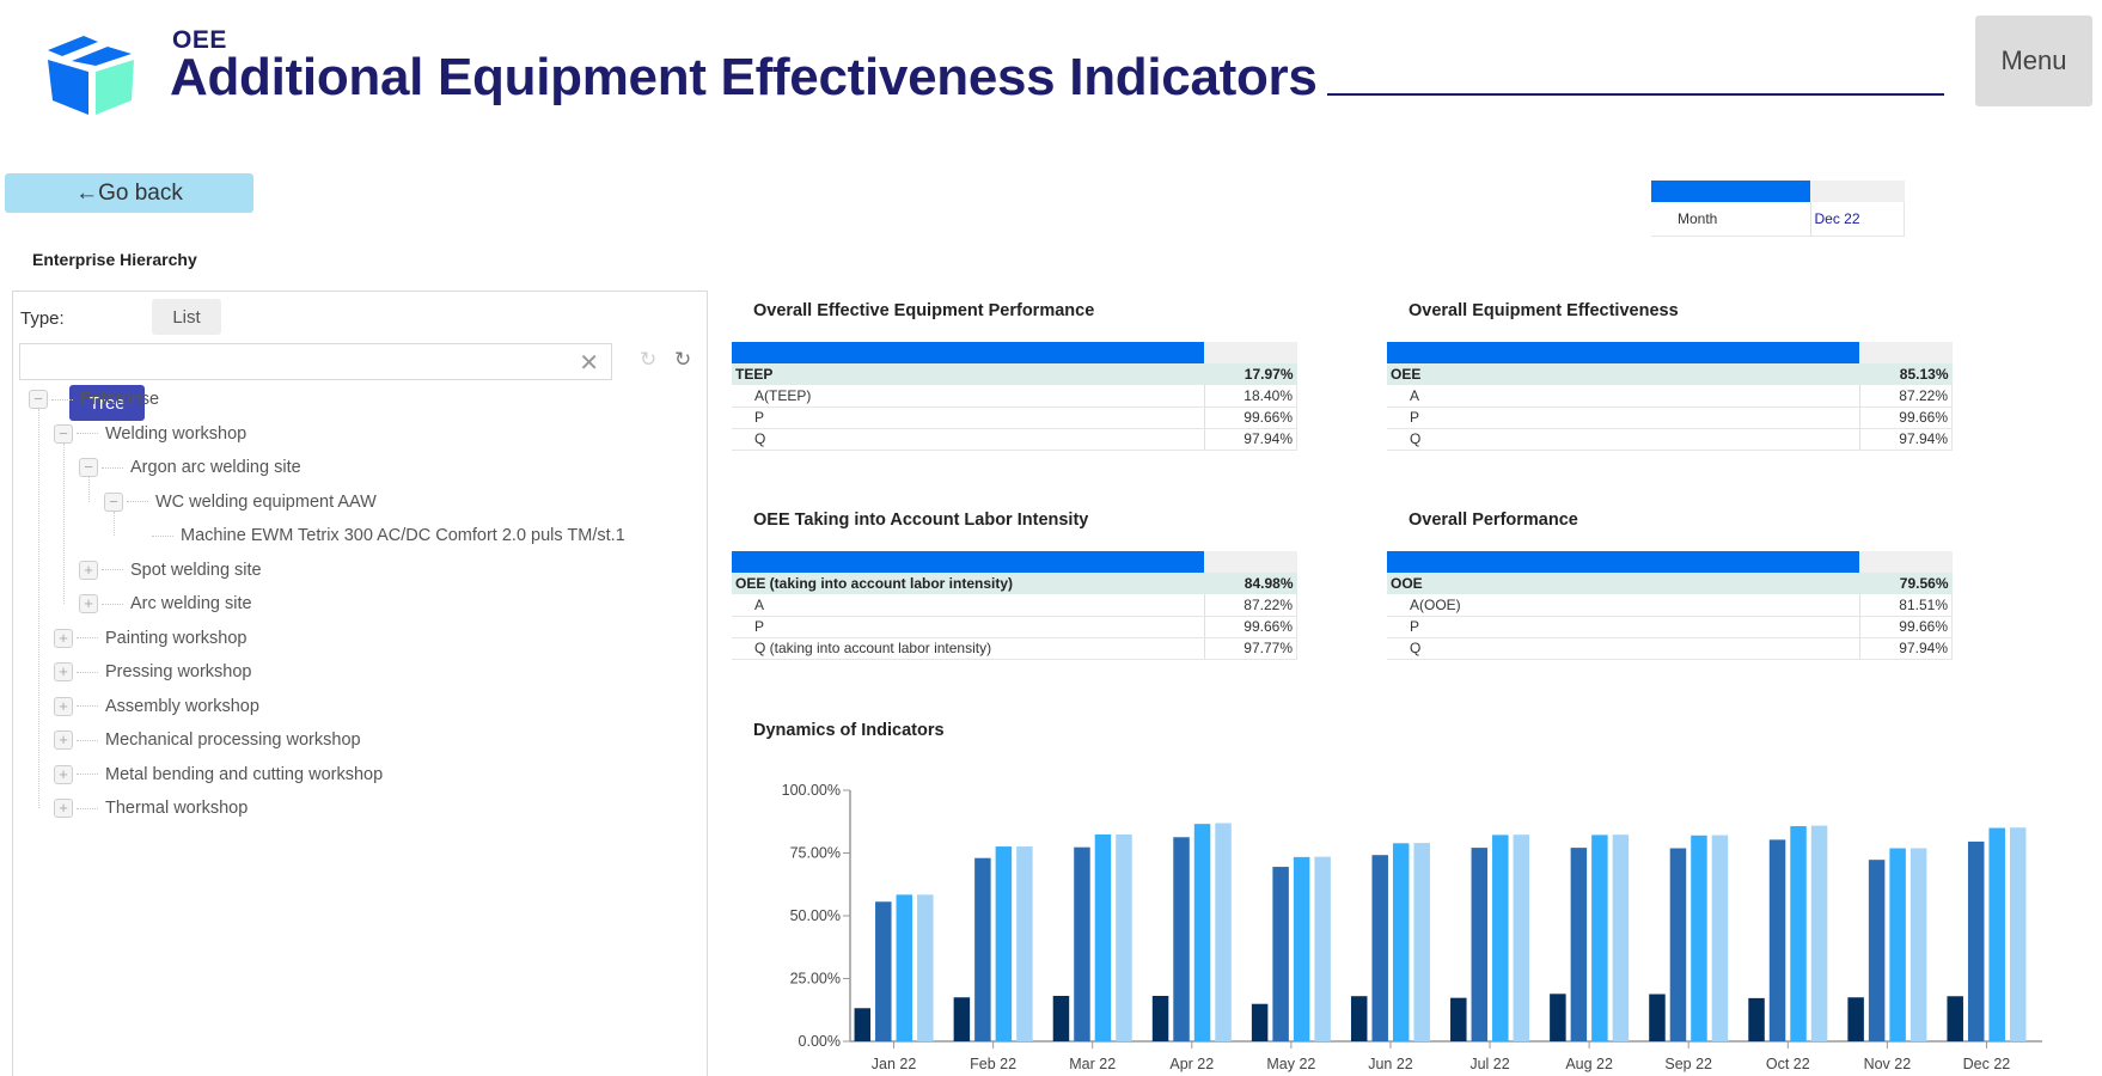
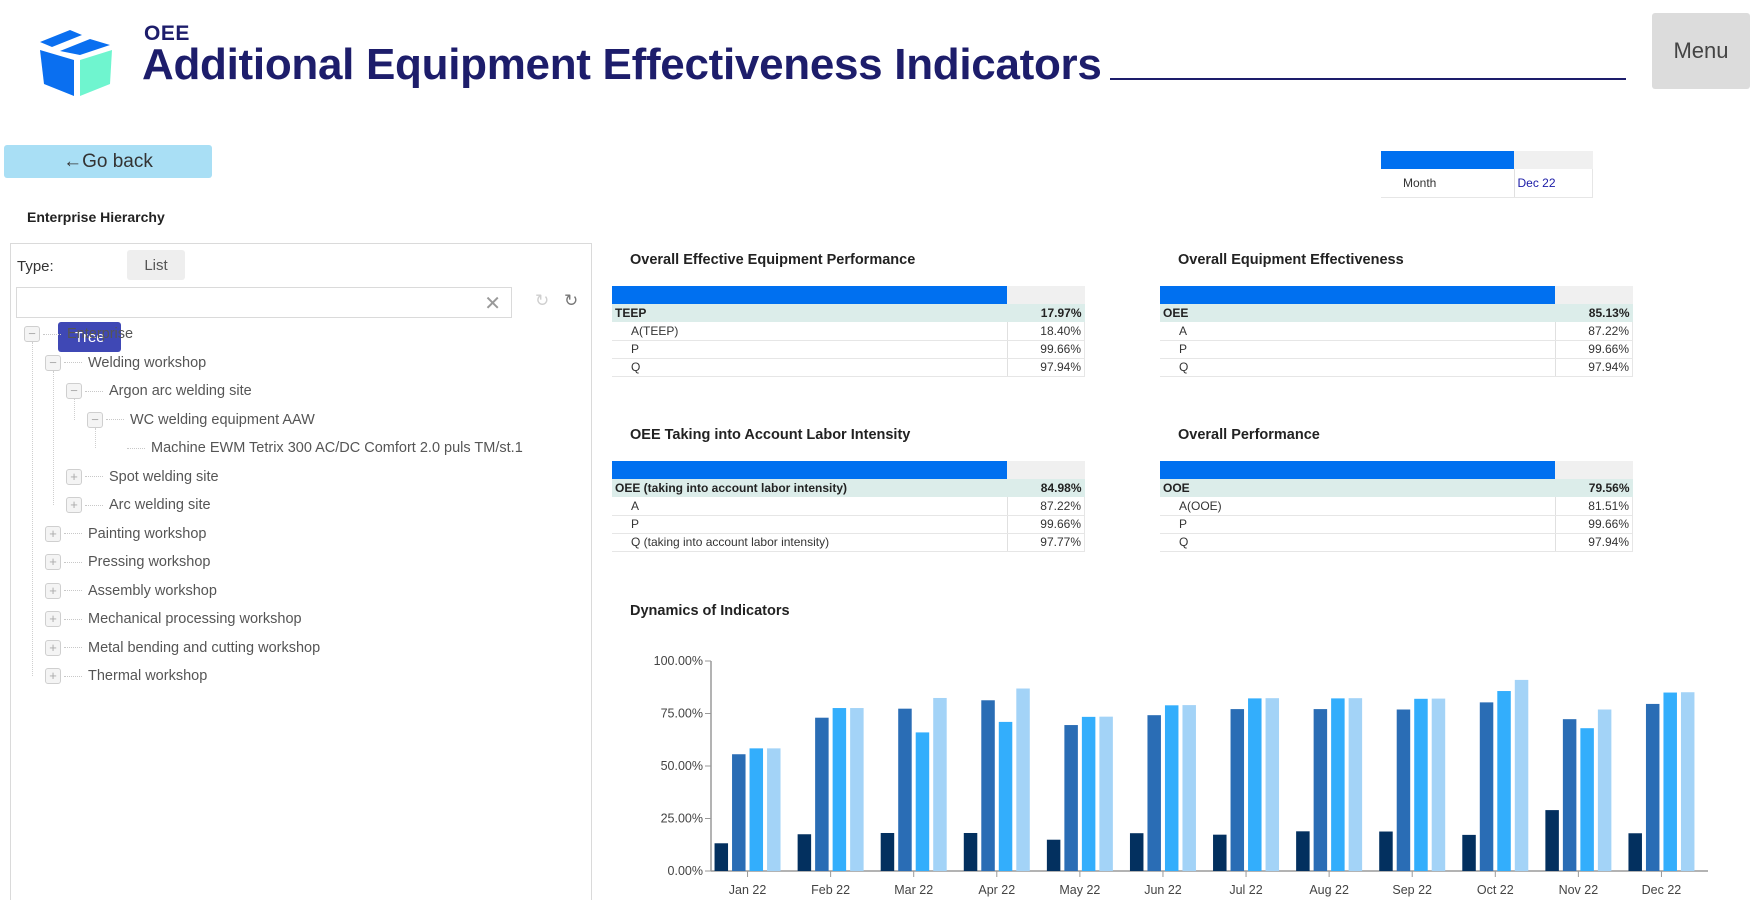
OEE (taking into account labor intensity)/Mar 22: 82% -> 66%
OEE (taking into account labor intensity)/Apr 22: 87% -> 71%
OEE/Oct 22: 86% -> 91%
TEEP/Nov 22: 18% -> 29%
OEE (taking into account labor intensity)/Nov 22: 77% -> 68%
